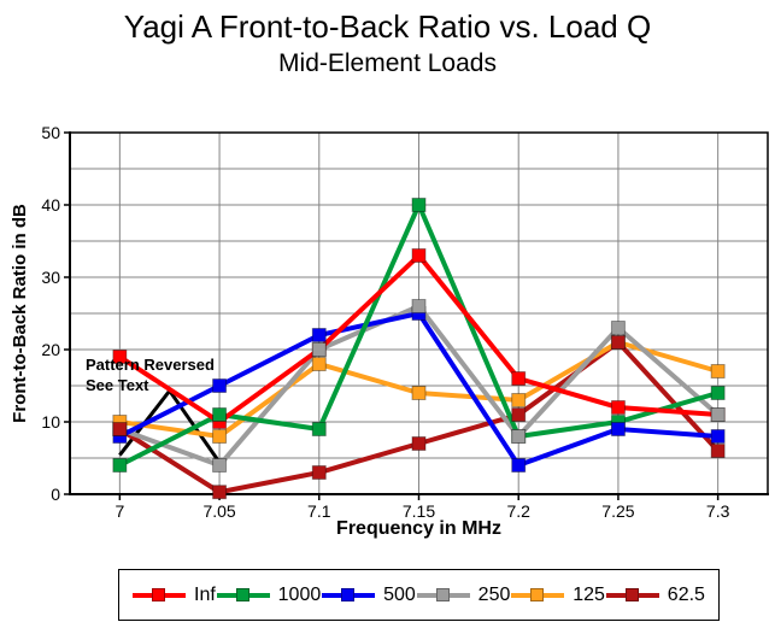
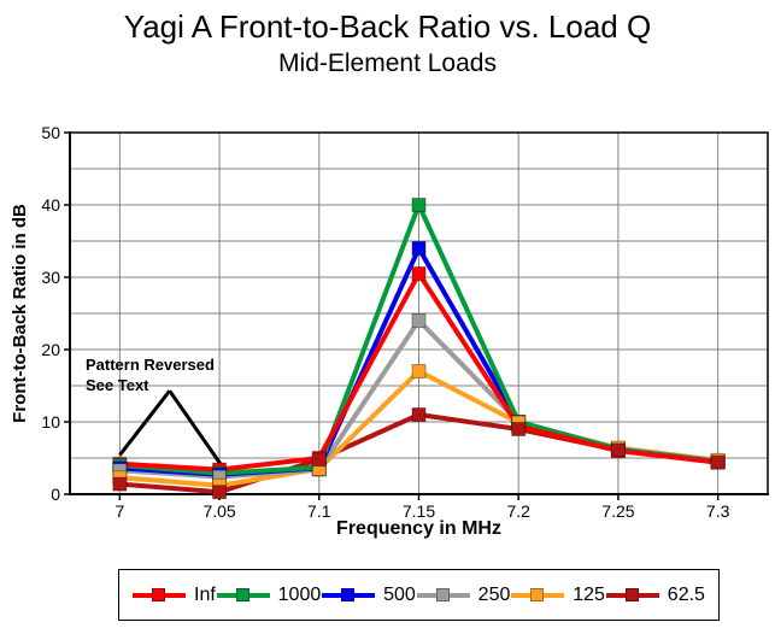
Inf/7: 19 -> 4
500/7: 8 -> 4
250/7: 9 -> 3
125/7: 10 -> 2
62.5/7: 9 -> 1
Inf/7.05: 10 -> 3
1000/7.05: 11 -> 3
500/7.05: 15 -> 3
250/7.05: 4 -> 2
125/7.05: 8 -> 1
Inf/7.1: 20 -> 5
1000/7.1: 9 -> 4
500/7.1: 22 -> 4
250/7.1: 20 -> 3
125/7.1: 18 -> 4
62.5/7.1: 3 -> 5
Inf/7.15: 33 -> 30
500/7.15: 25 -> 34
250/7.15: 26 -> 24
125/7.15: 14 -> 17
62.5/7.15: 7 -> 11
Inf/7.2: 16 -> 9
1000/7.2: 8 -> 10
500/7.2: 4 -> 10
250/7.2: 8 -> 10
125/7.2: 13 -> 10
62.5/7.2: 11 -> 9
Inf/7.25: 12 -> 6
1000/7.25: 10 -> 6
500/7.25: 9 -> 6
250/7.25: 23 -> 6
125/7.25: 21 -> 6
62.5/7.25: 21 -> 6
Inf/7.3: 11 -> 4
1000/7.3: 14 -> 4
500/7.3: 8 -> 4
250/7.3: 11 -> 5
125/7.3: 17 -> 5
62.5/7.3: 6 -> 4
